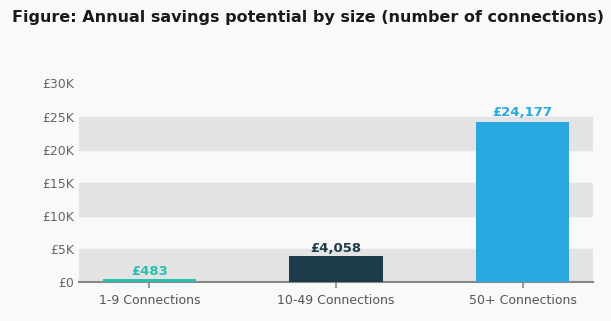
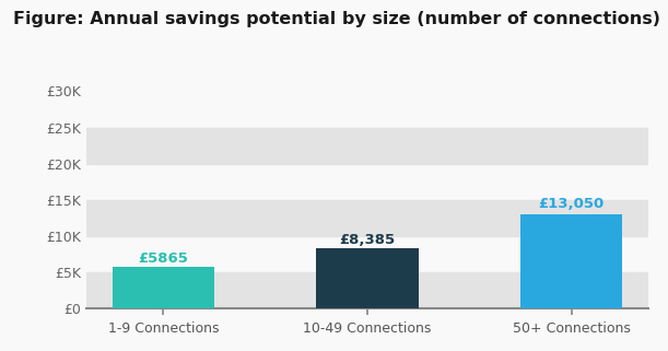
1-9 Connections: £483 -> £5865
10-49 Connections: £4,058 -> £8,385
50+ Connections: £24,177 -> £13,050
